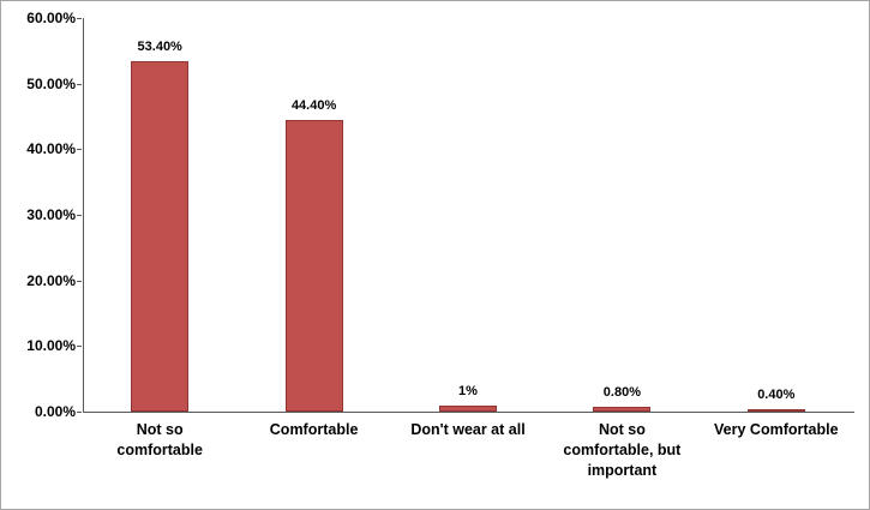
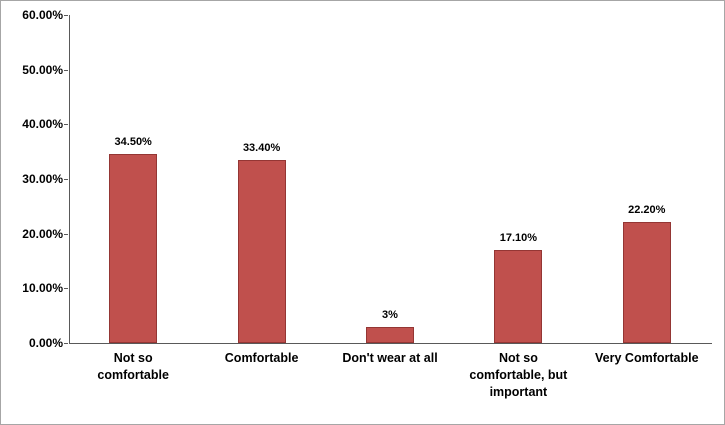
Not so comfortable: 53.40% -> 34.50%
Comfortable: 44.40% -> 33.40%
Don't wear at all: 1% -> 3%
Not so comfortable, but important: 0.80% -> 17.10%
Very Comfortable: 0.40% -> 22.20%
